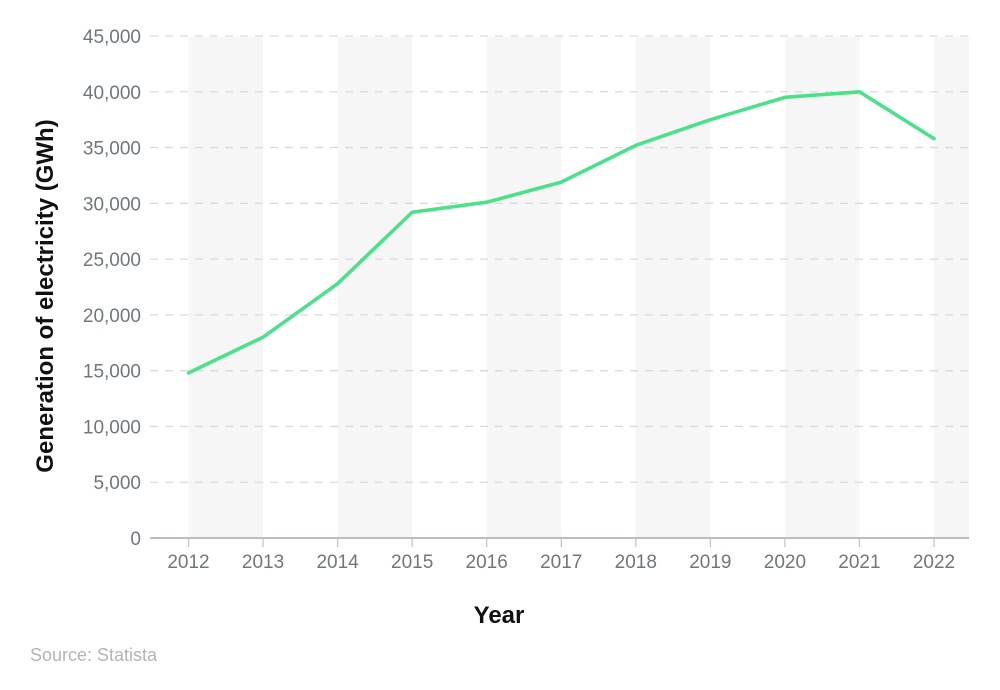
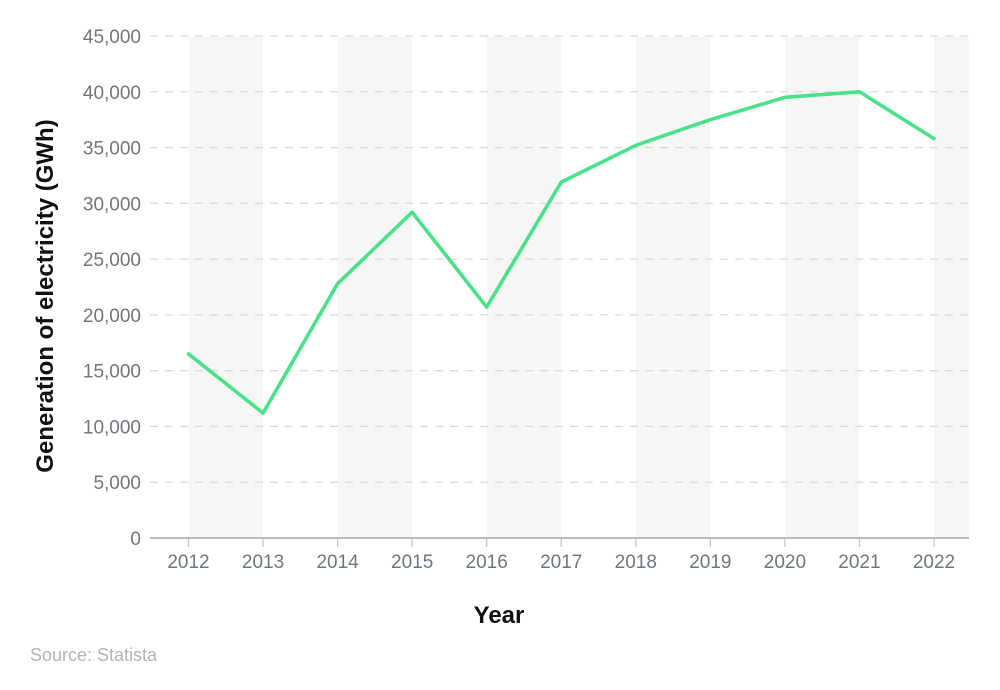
2012: 14800 -> 16500
2013: 18000 -> 11200
2016: 30100 -> 20700
